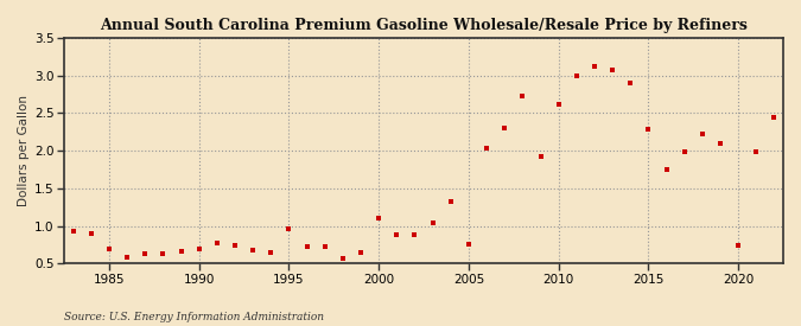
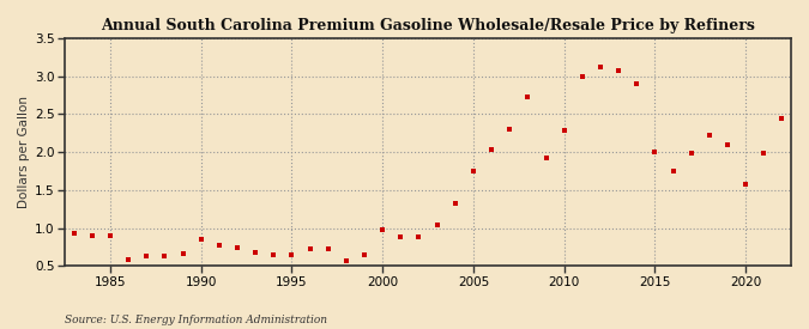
1985: 0.70 -> 0.90
1990: 0.70 -> 0.85
1995: 0.96 -> 0.65
2000: 1.10 -> 0.98
2005: 0.76 -> 1.75
2010: 2.62 -> 2.28
2015: 2.28 -> 2.00
2020: 0.74 -> 1.58
